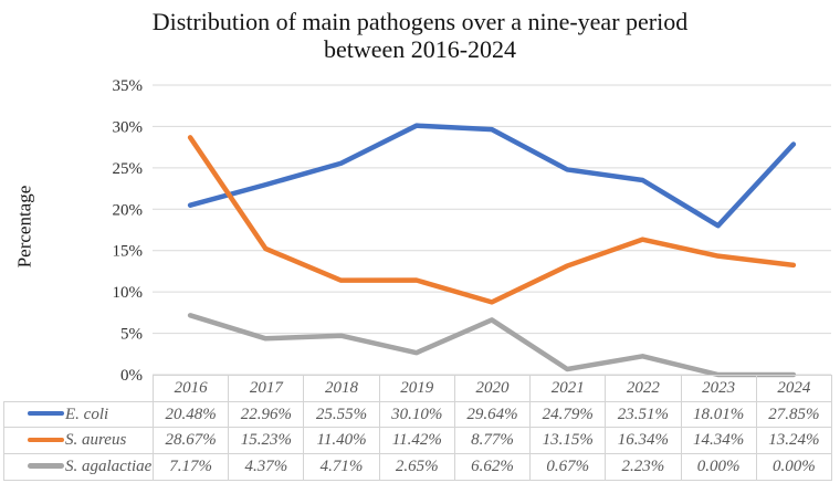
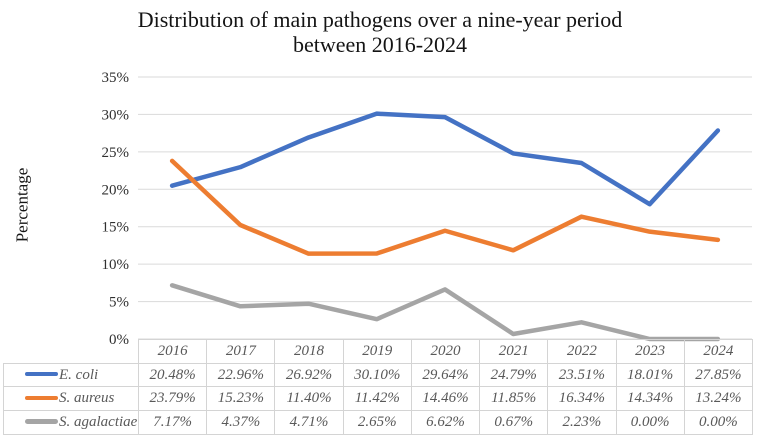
S. aureus/2016: 28.67% -> 23.79%
E. coli/2018: 25.55% -> 26.92%
S. aureus/2020: 8.77% -> 14.46%
S. aureus/2021: 13.15% -> 11.85%
